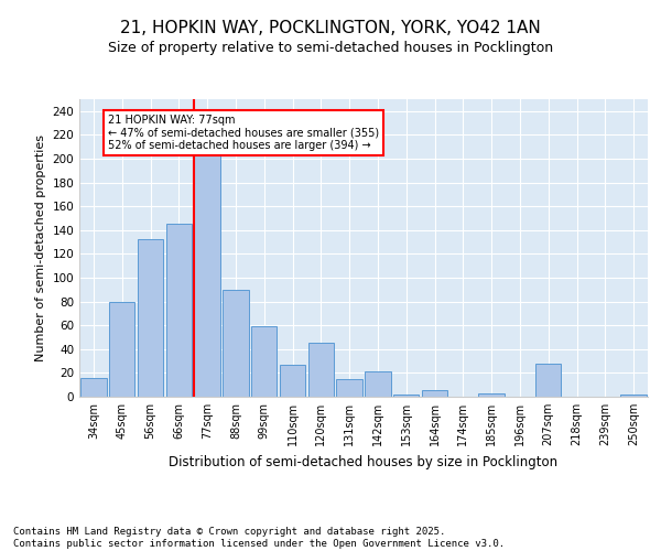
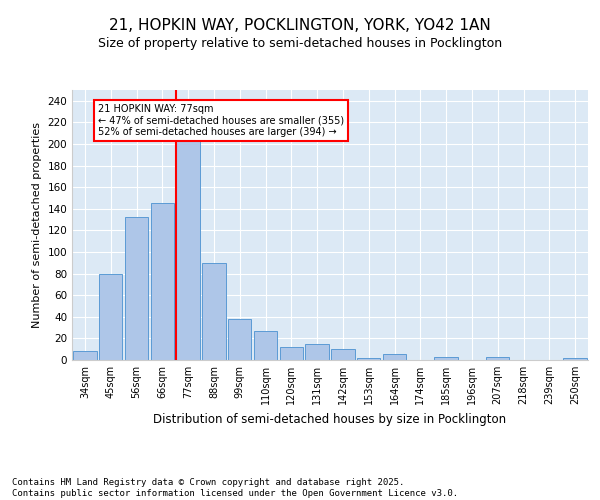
34sqm: 16 -> 8
99sqm: 59 -> 38
120sqm: 45 -> 12
142sqm: 21 -> 10
207sqm: 28 -> 3
